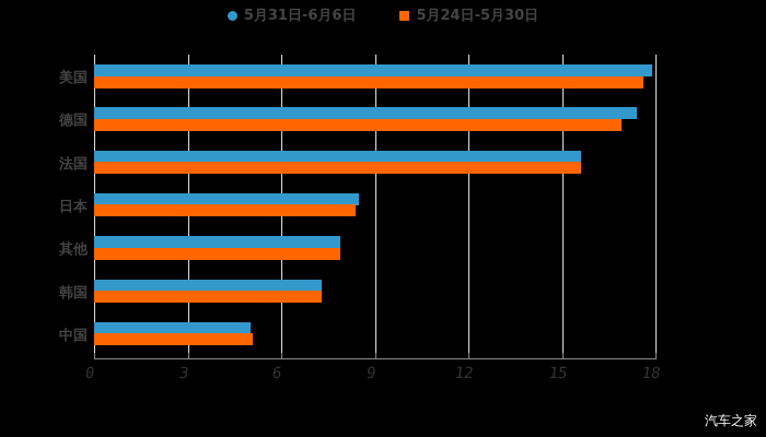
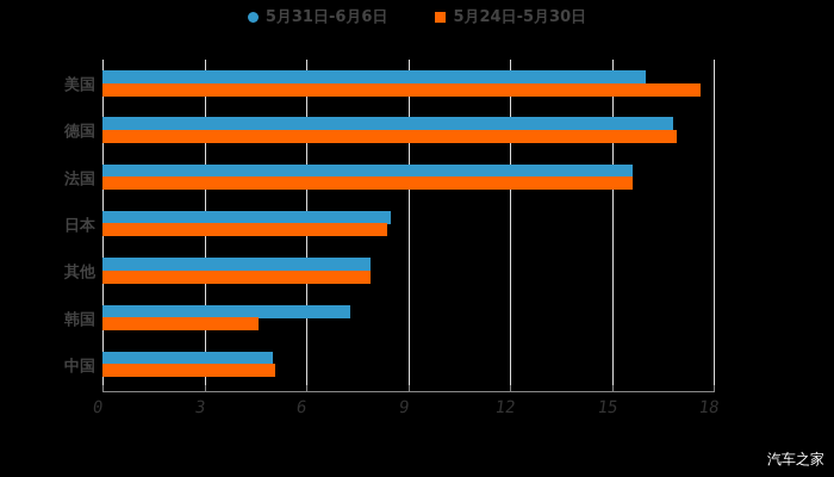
5月31日-6月6日/美国: 17.9 -> 16.0
5月31日-6月6日/德国: 17.4 -> 16.8
5月24日-5月30日/韩国: 7.3 -> 4.6
